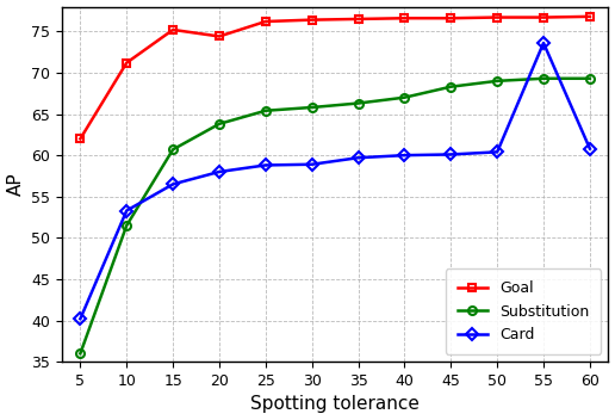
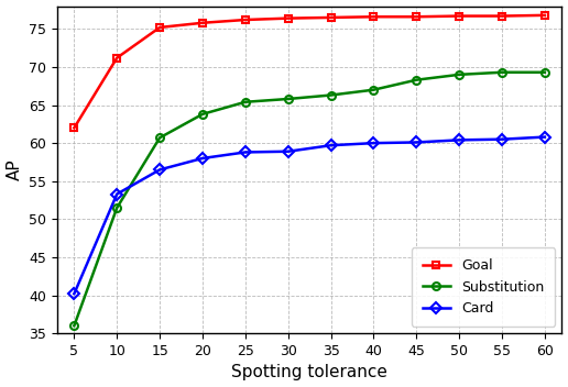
Goal/20: 74.4 -> 75.8
Card/55: 73.6 -> 60.5
